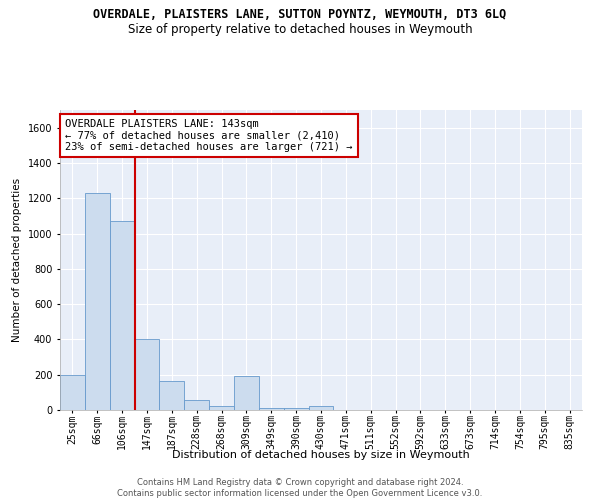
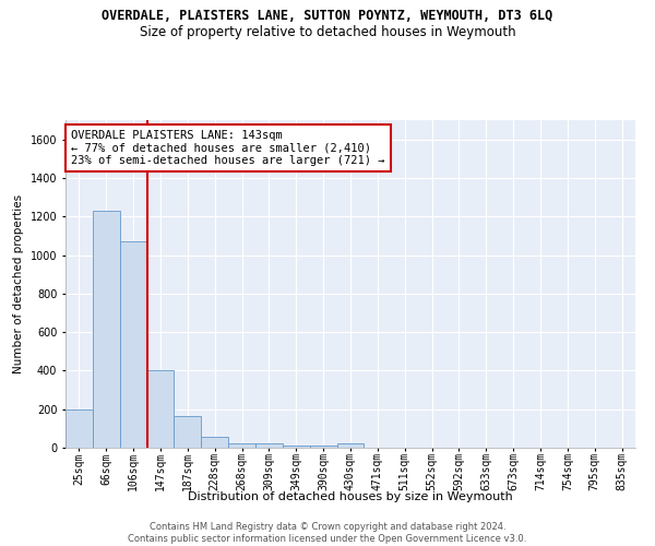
309sqm: 190 -> 20
